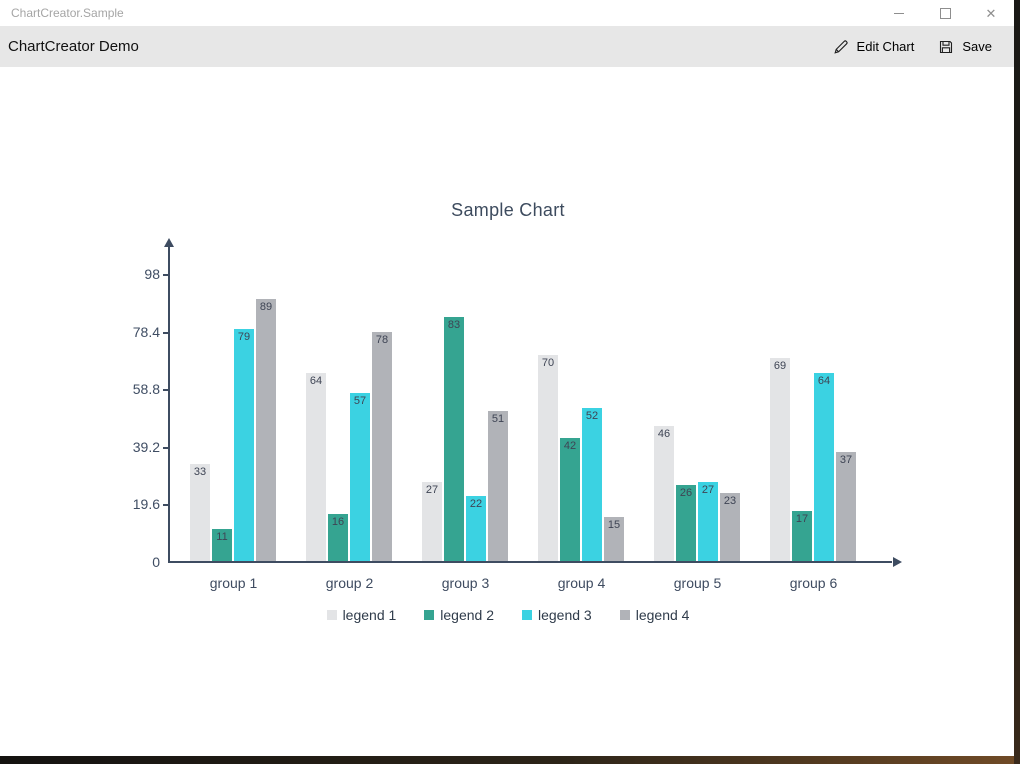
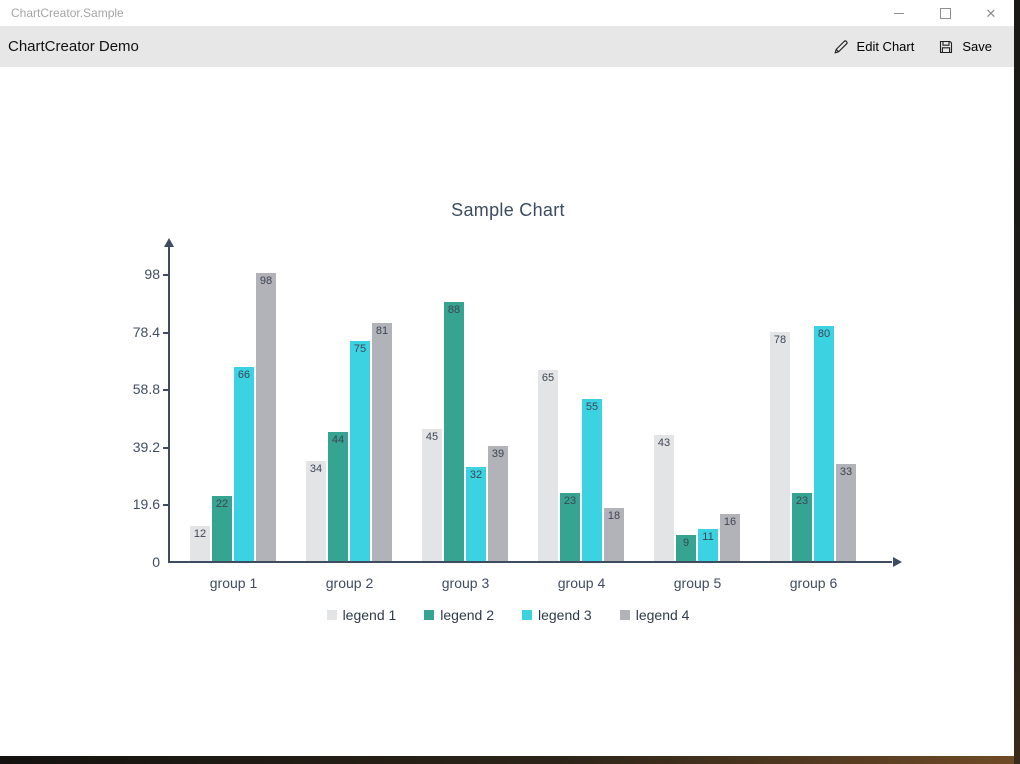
legend 1/group 1: 33 -> 12
legend 2/group 1: 11 -> 22
legend 3/group 1: 79 -> 66
legend 4/group 1: 89 -> 98
legend 1/group 2: 64 -> 34
legend 2/group 2: 16 -> 44
legend 3/group 2: 57 -> 75
legend 4/group 2: 78 -> 81
legend 1/group 3: 27 -> 45
legend 2/group 3: 83 -> 88
legend 3/group 3: 22 -> 32
legend 4/group 3: 51 -> 39
legend 1/group 4: 70 -> 65
legend 2/group 4: 42 -> 23
legend 3/group 4: 52 -> 55
legend 4/group 4: 15 -> 18
legend 1/group 5: 46 -> 43
legend 2/group 5: 26 -> 9
legend 3/group 5: 27 -> 11
legend 4/group 5: 23 -> 16
legend 1/group 6: 69 -> 78
legend 2/group 6: 17 -> 23
legend 3/group 6: 64 -> 80
legend 4/group 6: 37 -> 33
